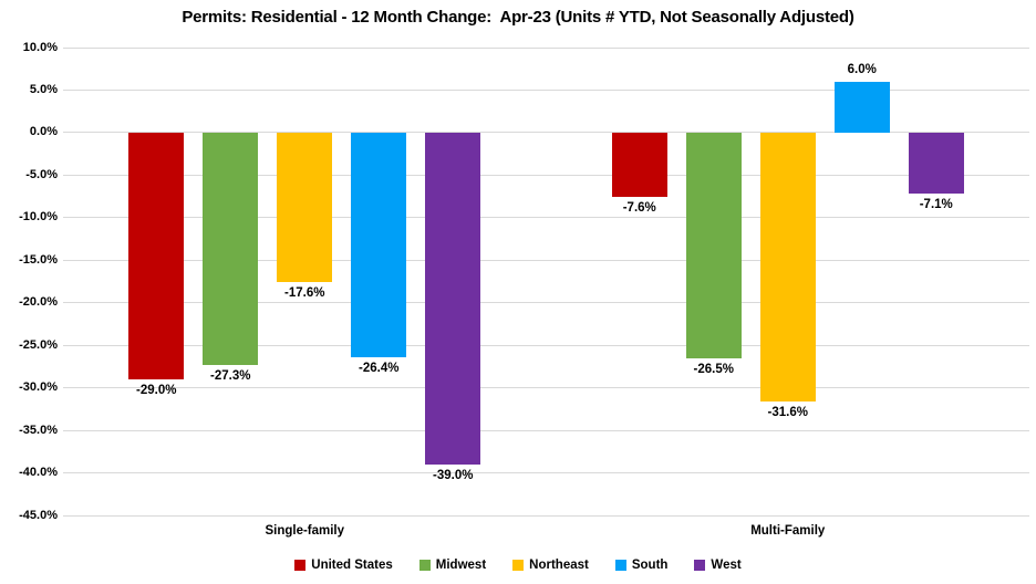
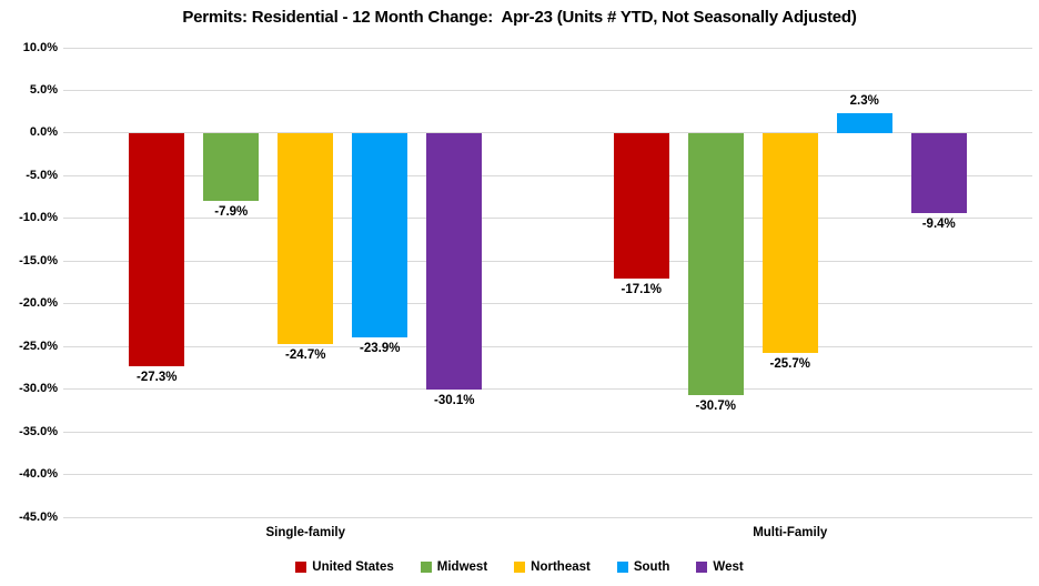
United States/Single-family: -29.0% -> -27.3%
Midwest/Single-family: -27.3% -> -7.9%
Northeast/Single-family: -17.6% -> -24.7%
South/Single-family: -26.4% -> -23.9%
West/Single-family: -39.0% -> -30.1%
United States/Multi-Family: -7.6% -> -17.1%
Midwest/Multi-Family: -26.5% -> -30.7%
Northeast/Multi-Family: -31.6% -> -25.7%
South/Multi-Family: 6.0% -> 2.3%
West/Multi-Family: -7.1% -> -9.4%
